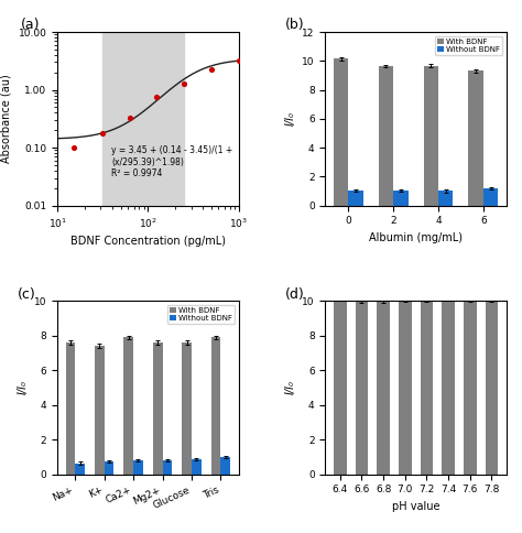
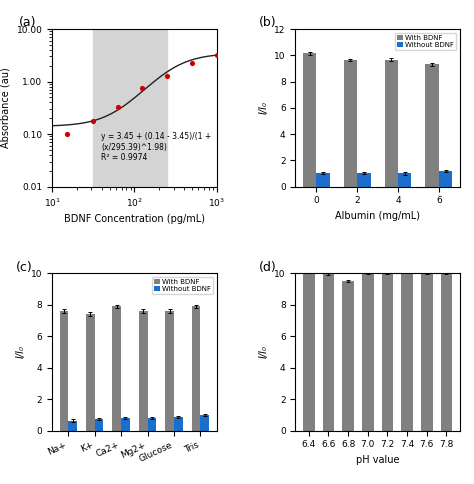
6.8: 9.9 -> 9.5
